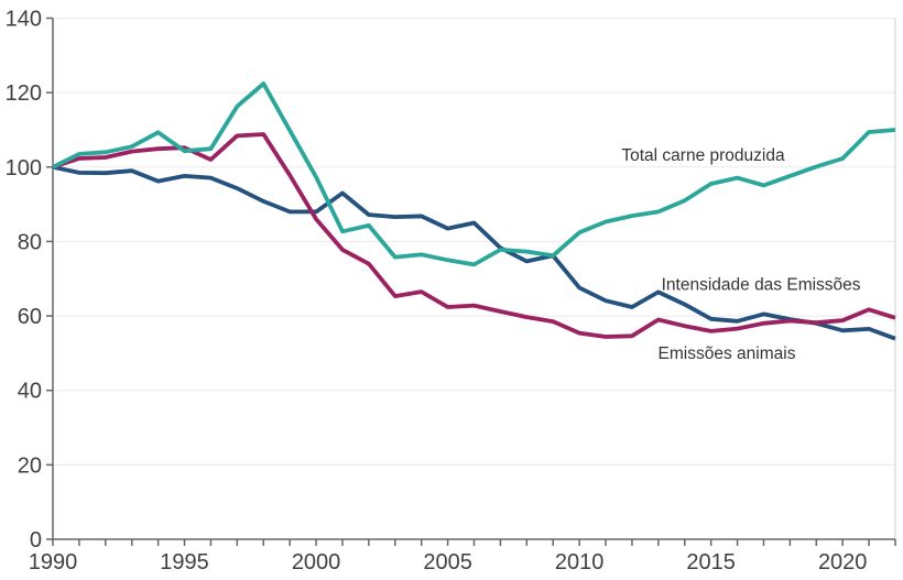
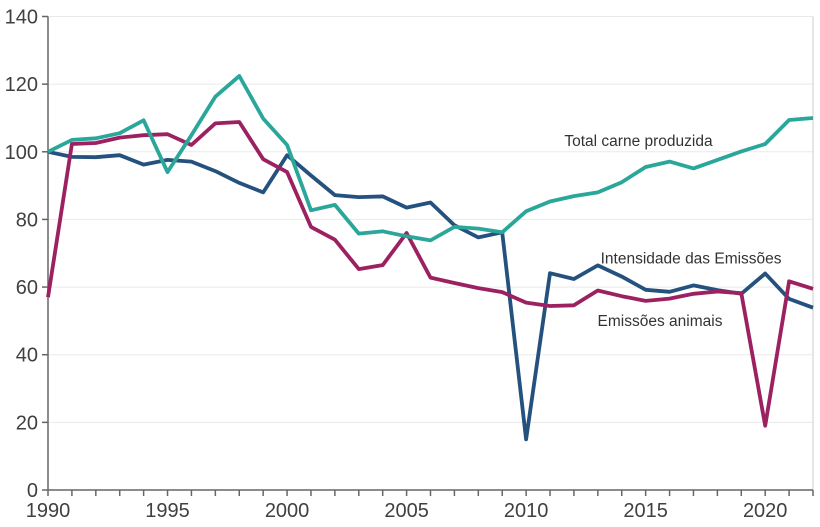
Emissões animais/1990: 100 -> 57
Total carne produzida/1995: 104 -> 94
Intensidade das Emissões/2000: 88 -> 99
Emissões animais/2000: 86 -> 94
Total carne produzida/2000: 97 -> 102
Emissões animais/2005: 62 -> 76
Intensidade das Emissões/2010: 68 -> 15
Intensidade das Emissões/2020: 56 -> 64
Emissões animais/2020: 59 -> 19
